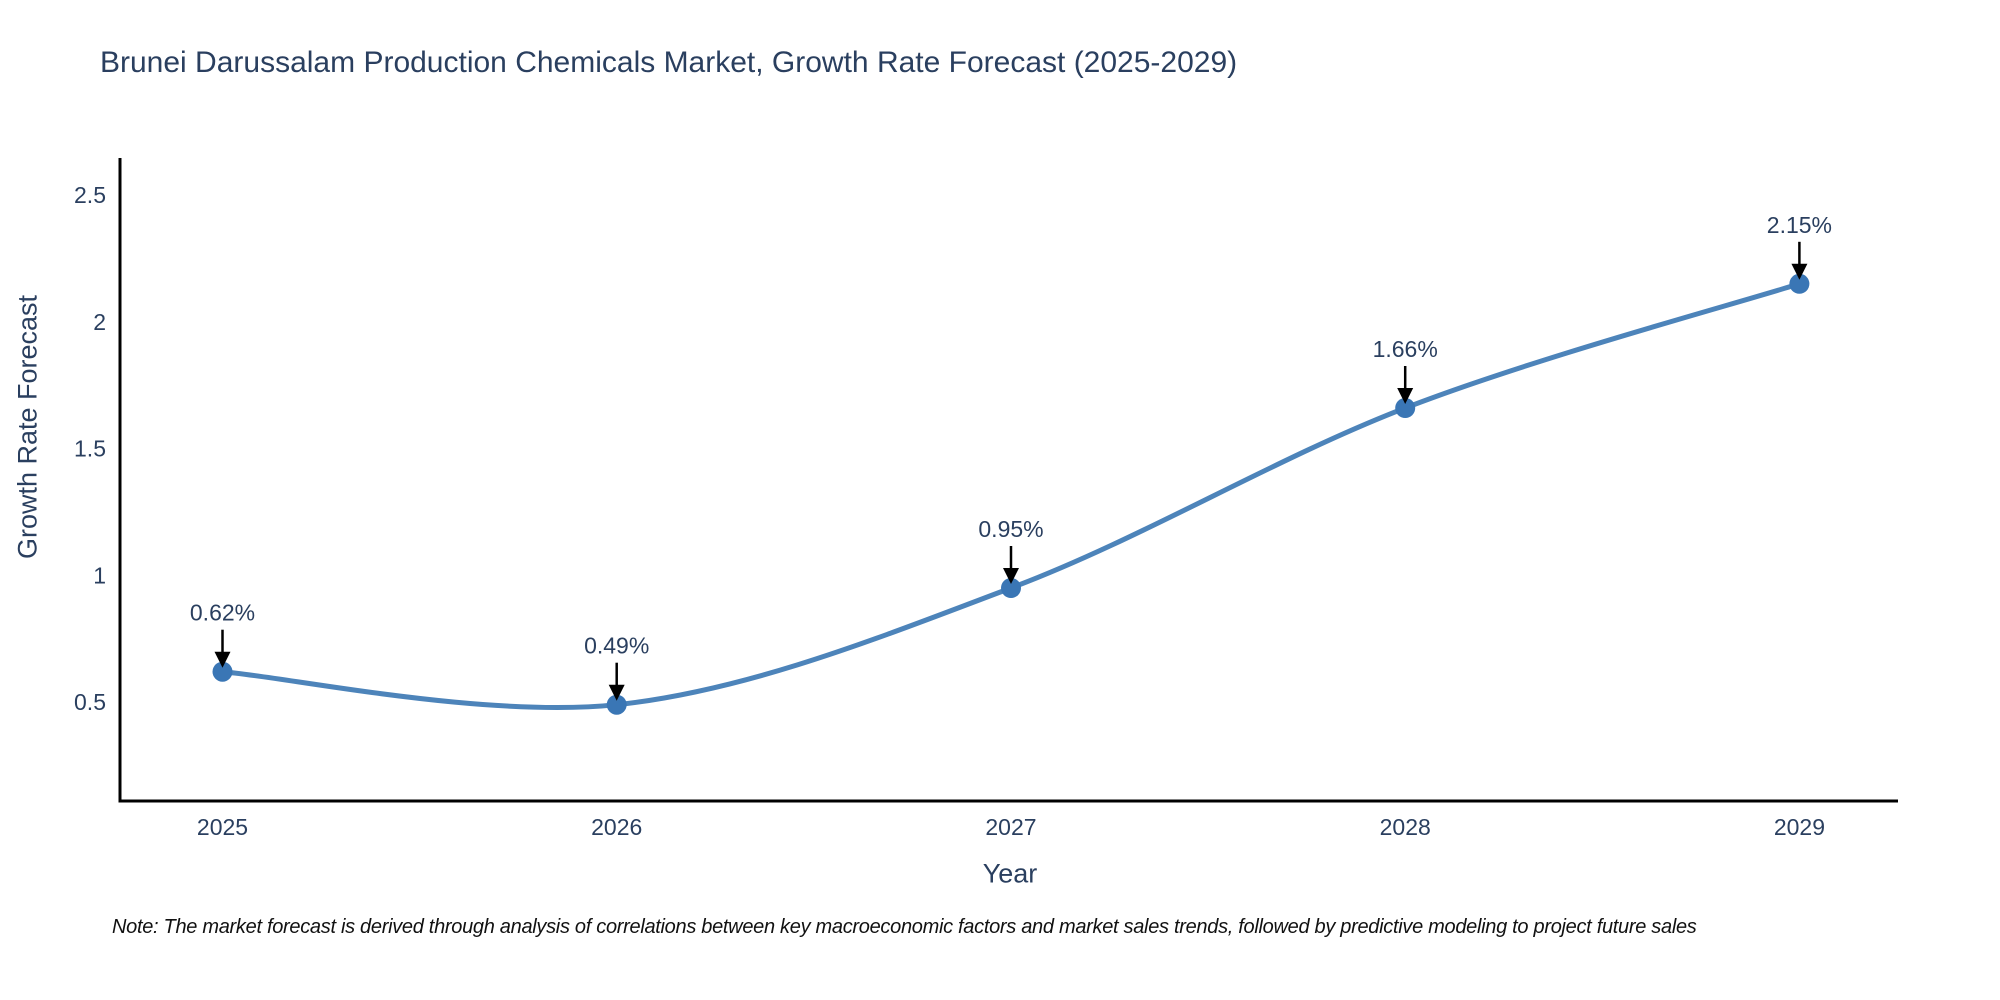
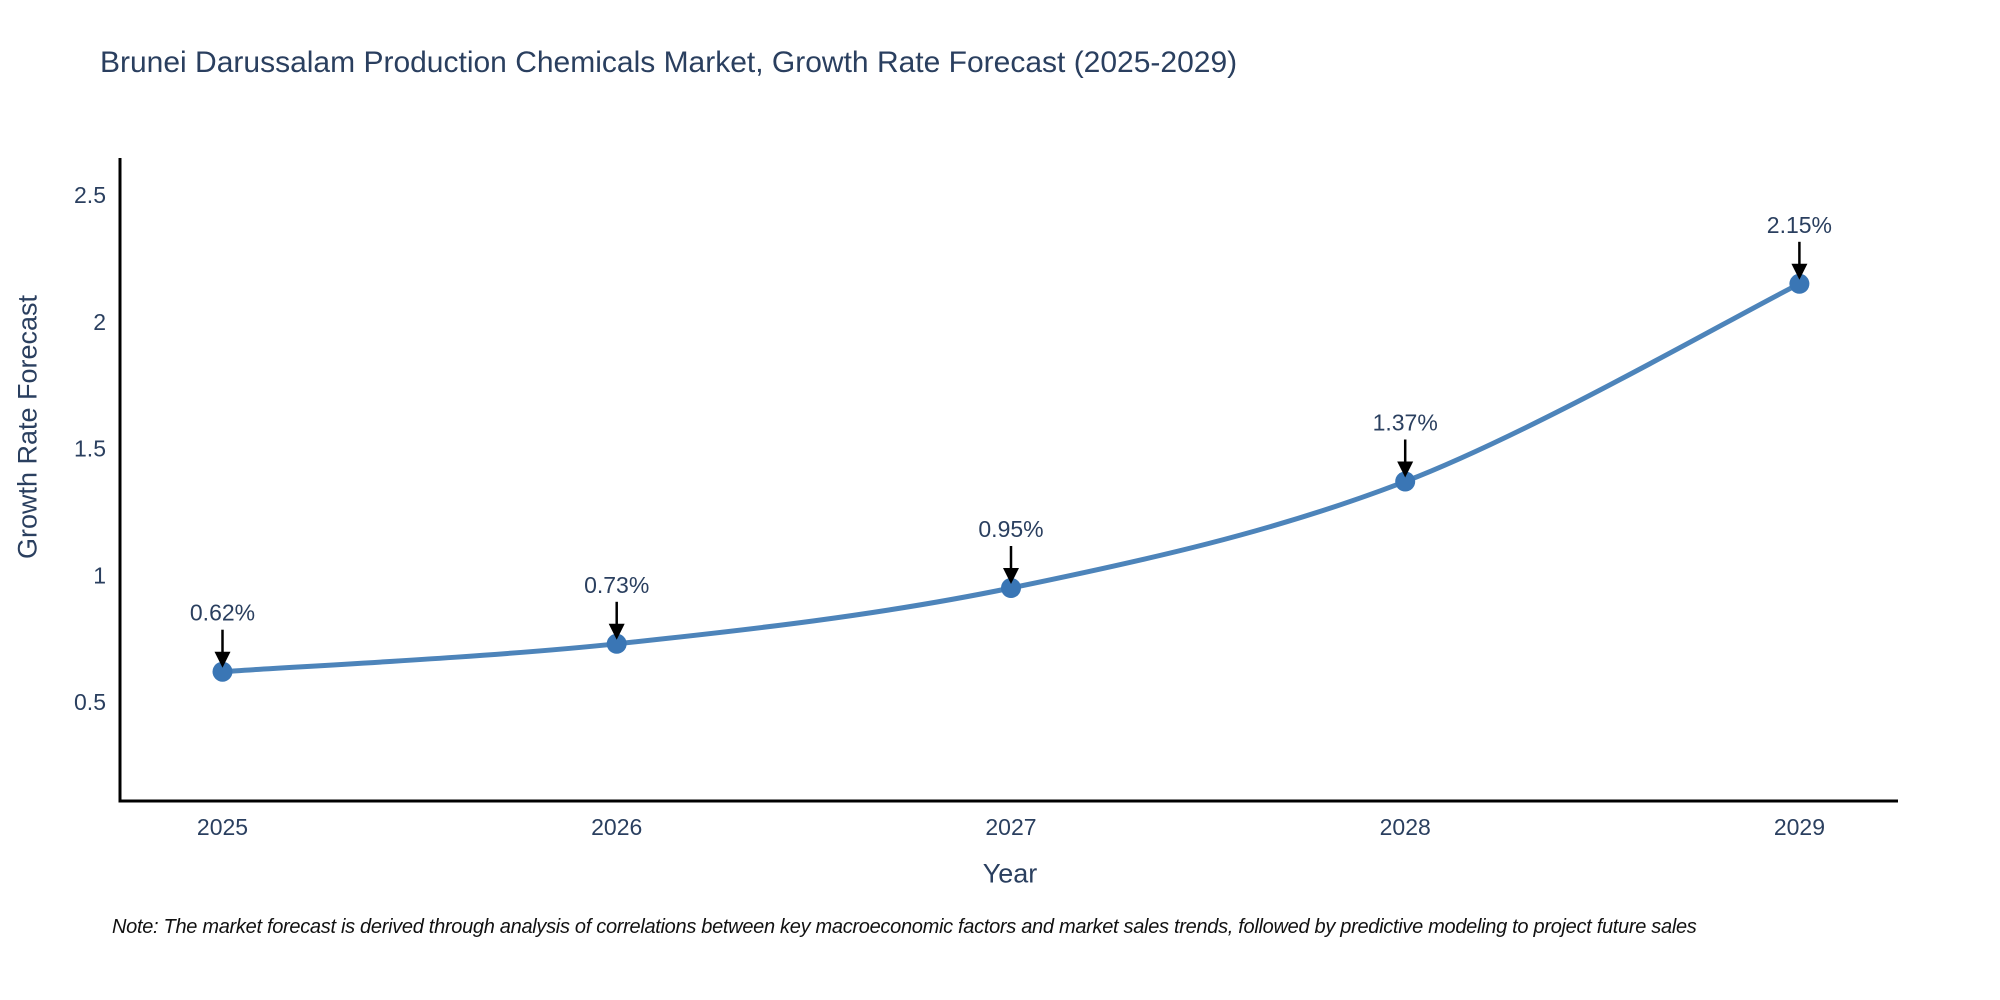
2026: 0.49% -> 0.73%
2028: 1.66% -> 1.37%
